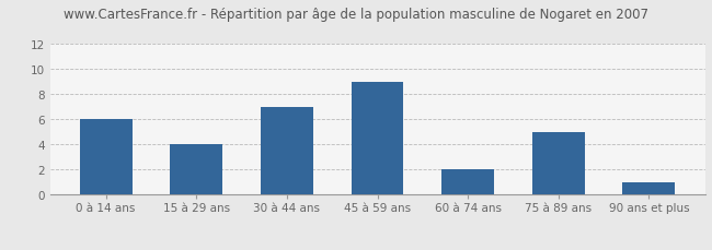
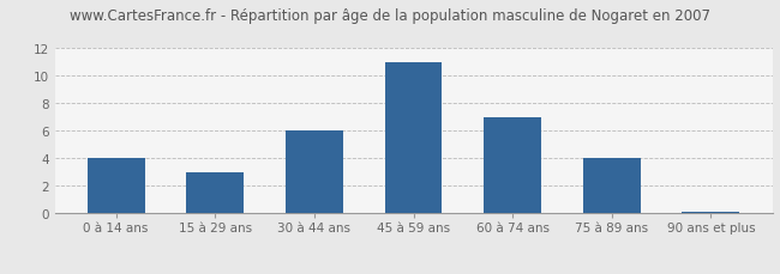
0 à 14 ans: 6.0 -> 4.0
15 à 29 ans: 4.0 -> 3.0
30 à 44 ans: 7.0 -> 6.0
45 à 59 ans: 9.0 -> 11.0
60 à 74 ans: 2.0 -> 7.0
75 à 89 ans: 5.0 -> 4.0
90 ans et plus: 1.0 -> 0.1
